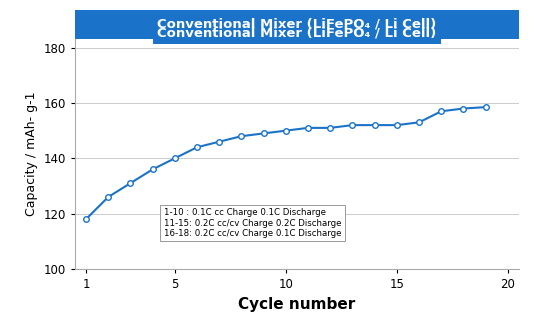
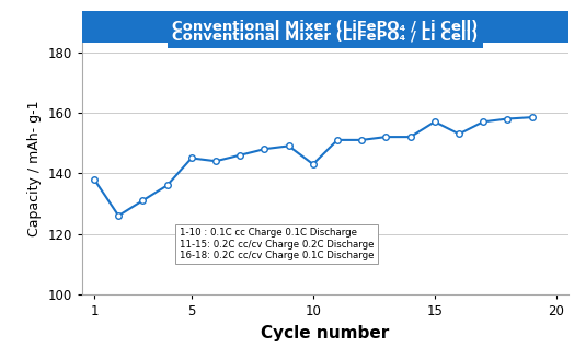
1: 118.0 -> 138.0
5: 140.0 -> 145.0
10: 150.0 -> 143.0
15: 152.0 -> 157.0
